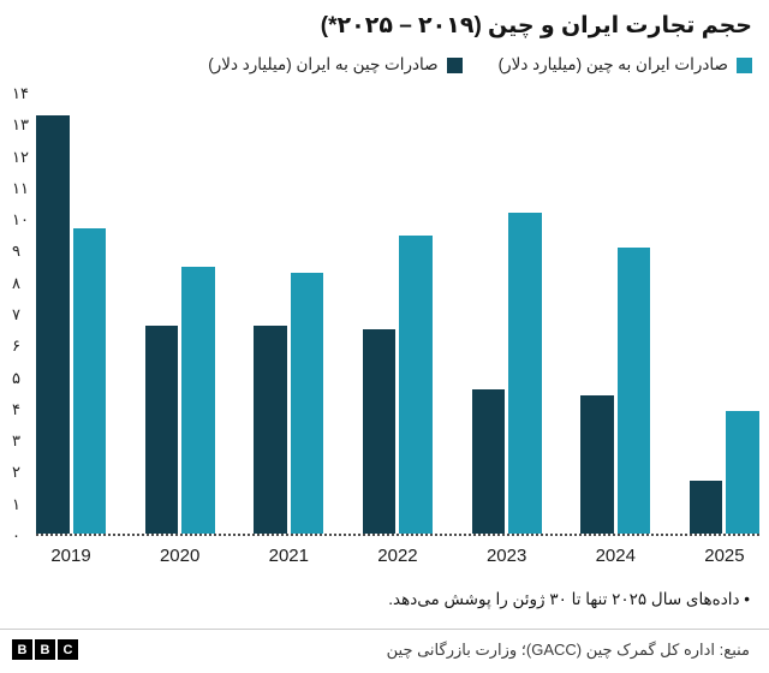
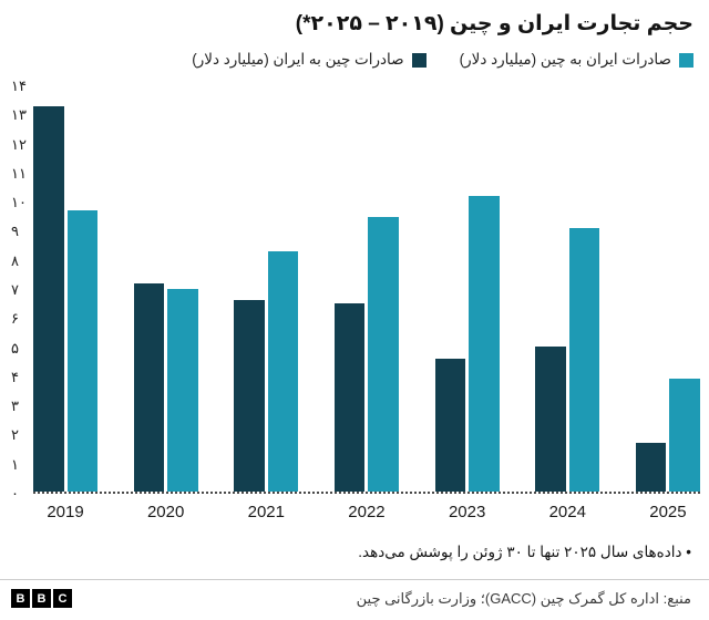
صادرات چین به ایران (میلیارد دلار)/2020: 6.6 -> 7.2
صادرات ایران به چین (میلیارد دلار)/2020: 8.5 -> 7.0
صادرات چین به ایران (میلیارد دلار)/2024: 4.4 -> 5.0
